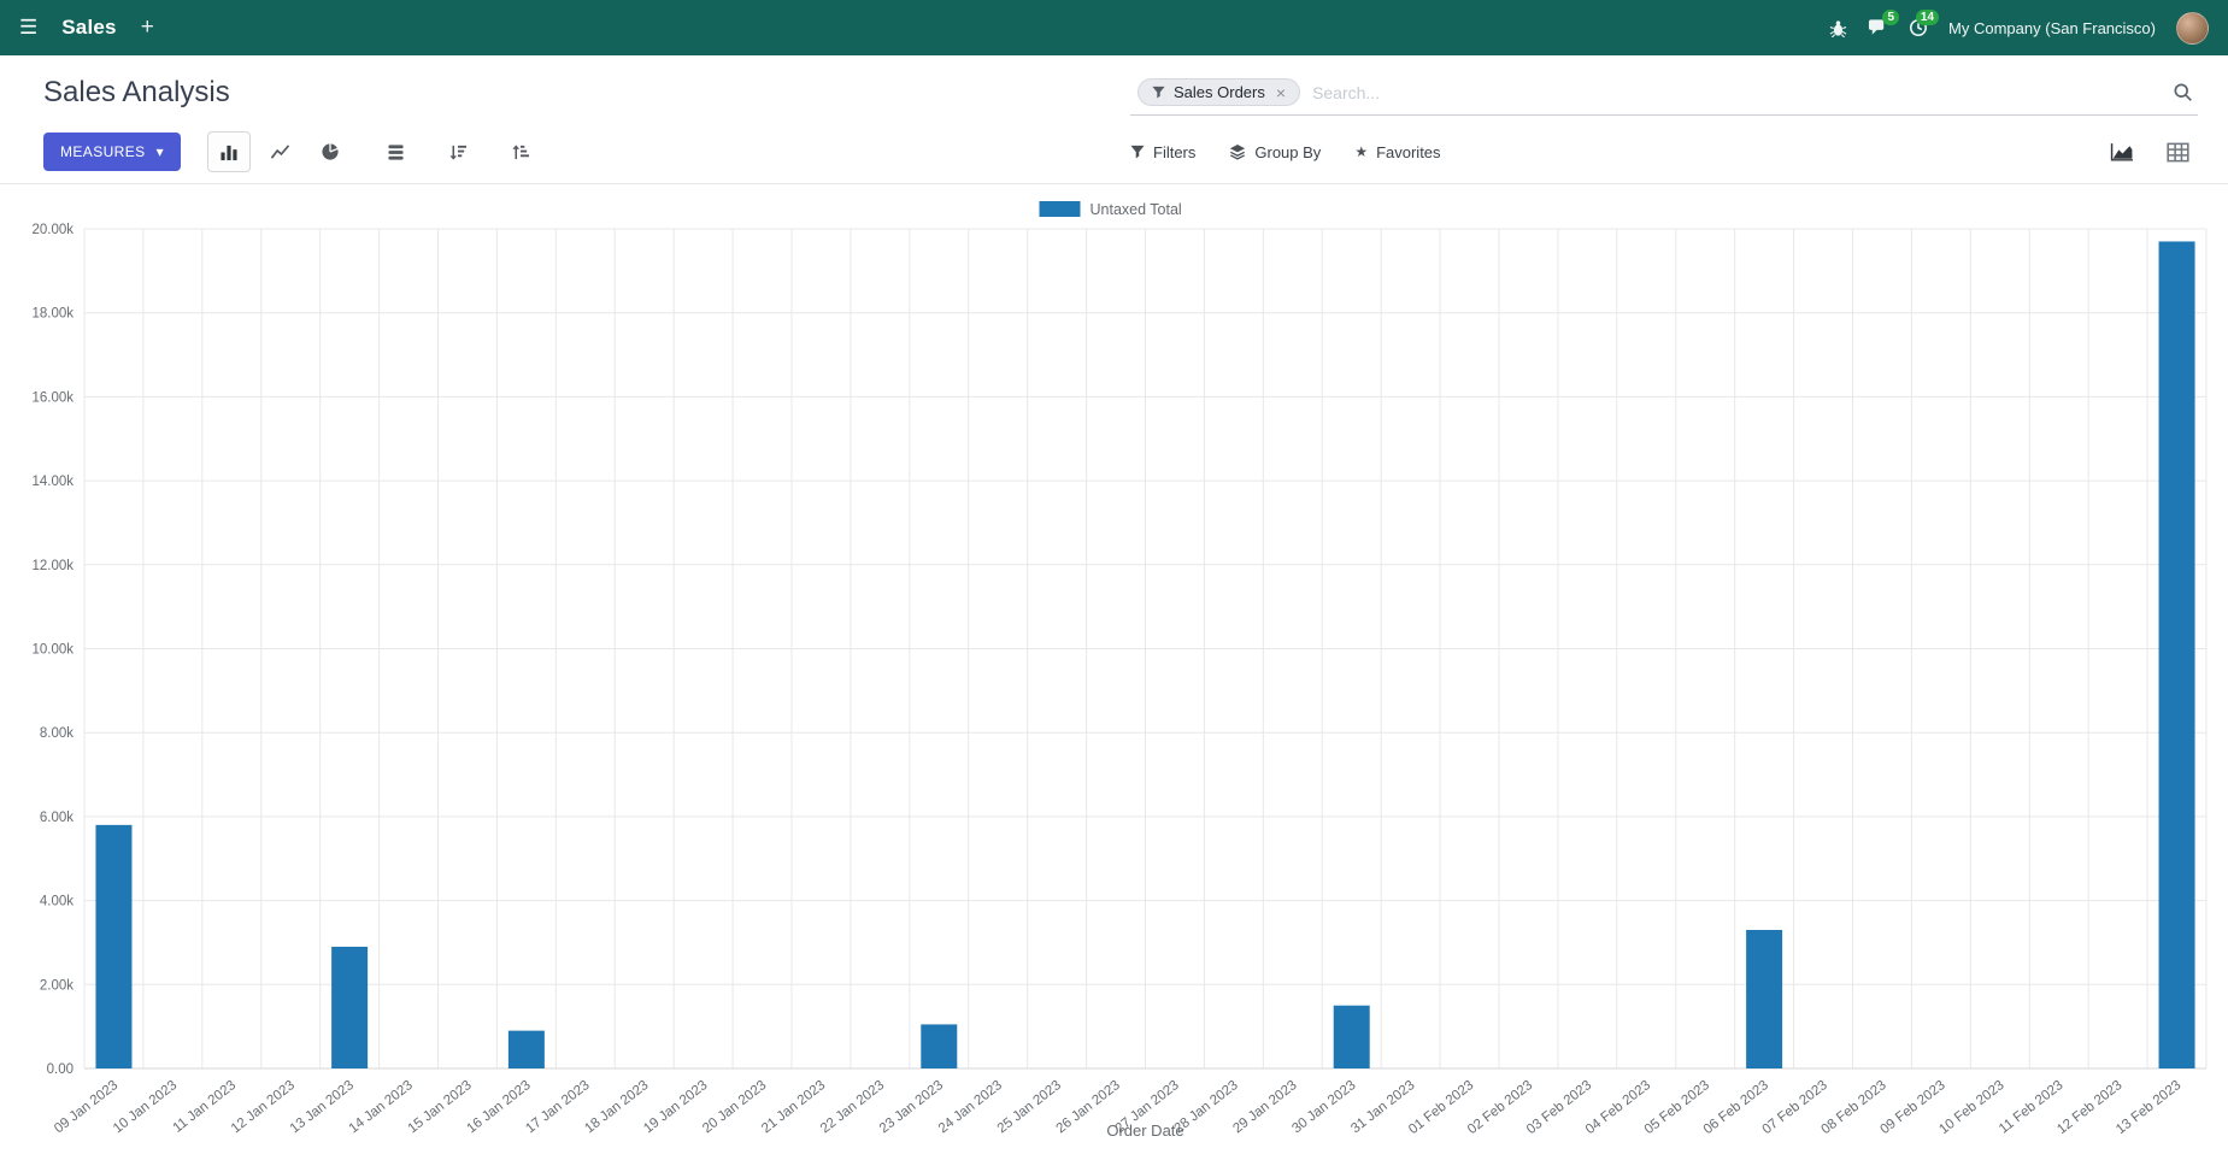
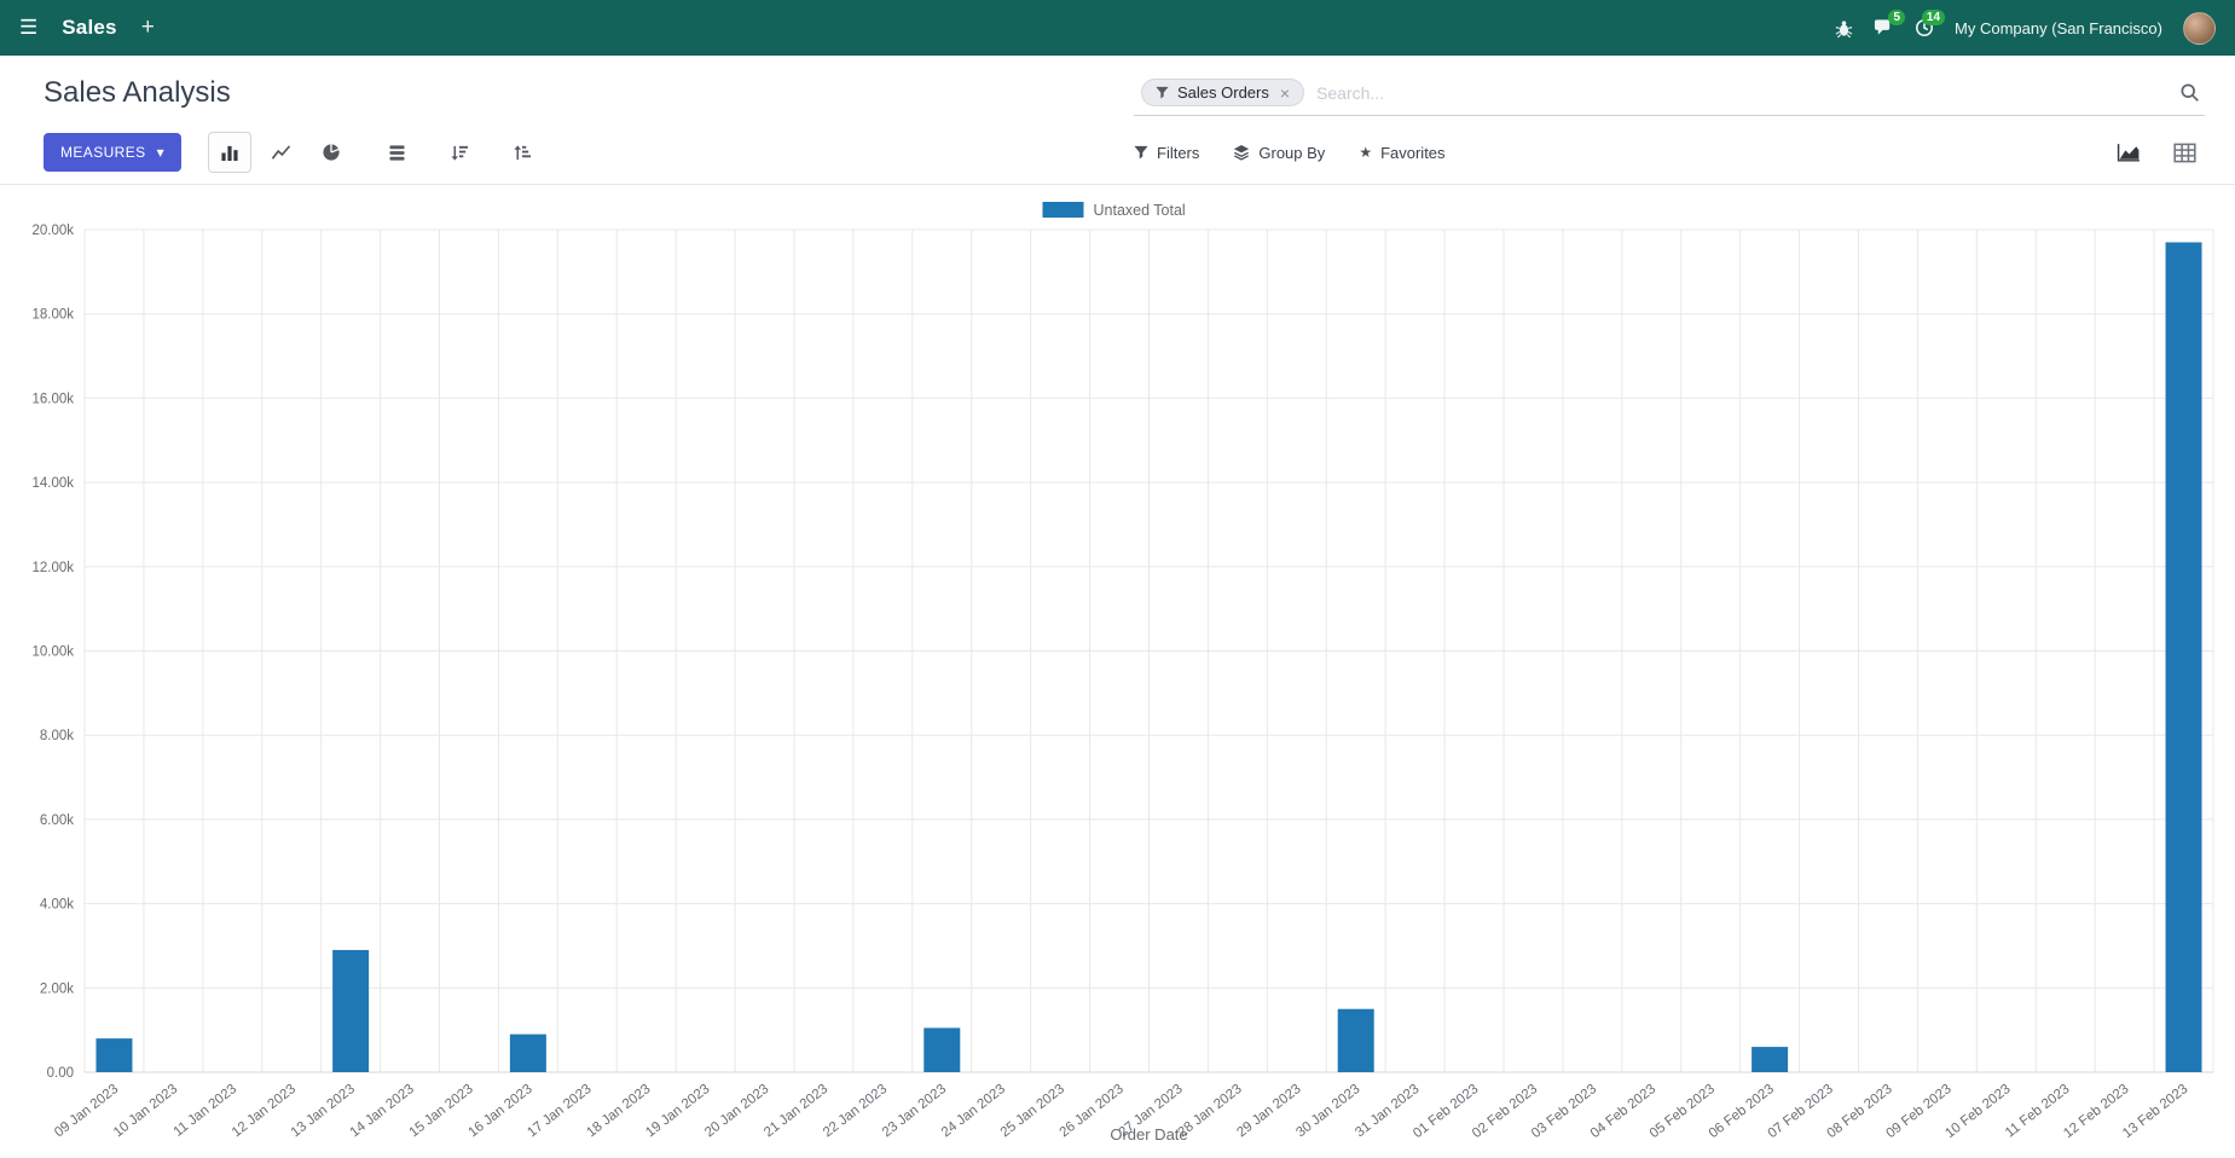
09 Jan 2023: 5.8k -> 0.8k
06 Feb 2023: 3.3k -> 0.6k
